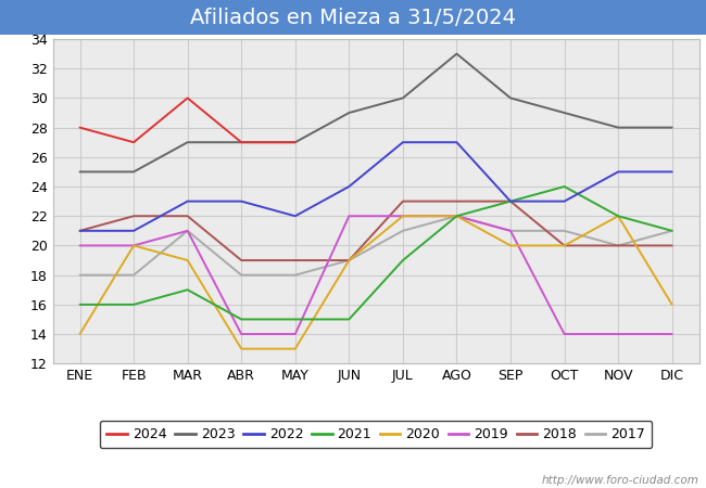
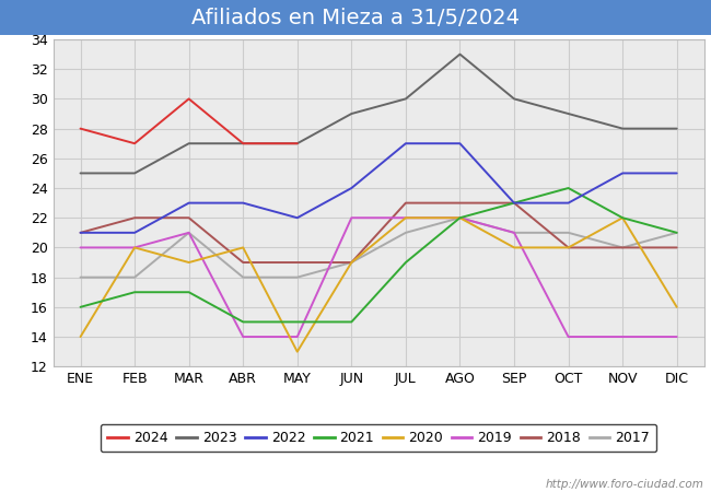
2021/FEB: 16 -> 17
2020/ABR: 13 -> 20
